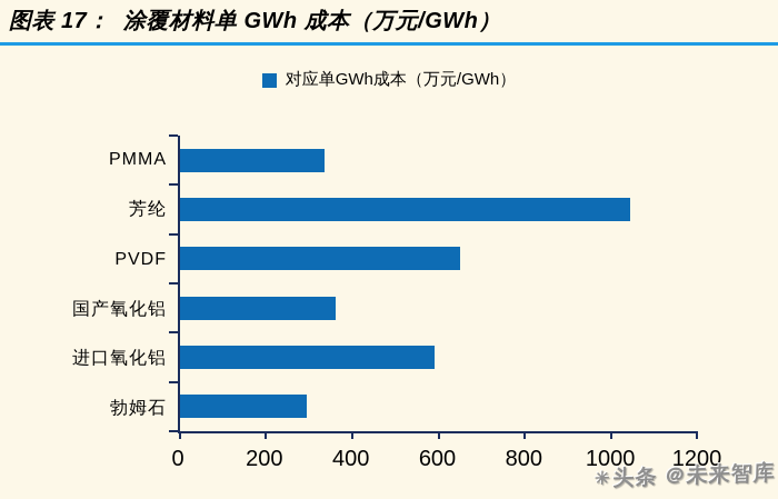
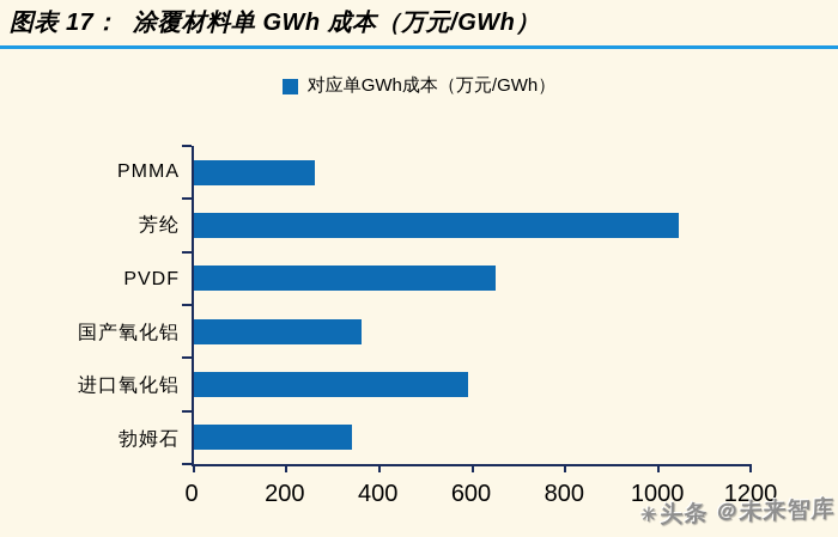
PMMA: 340 -> 260
勃姆石: 300 -> 340
